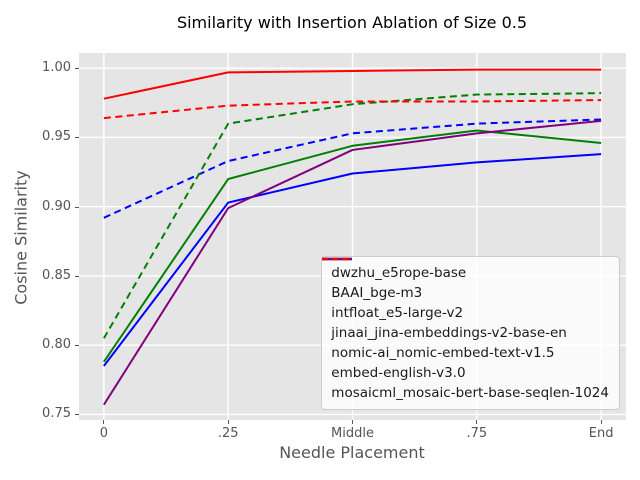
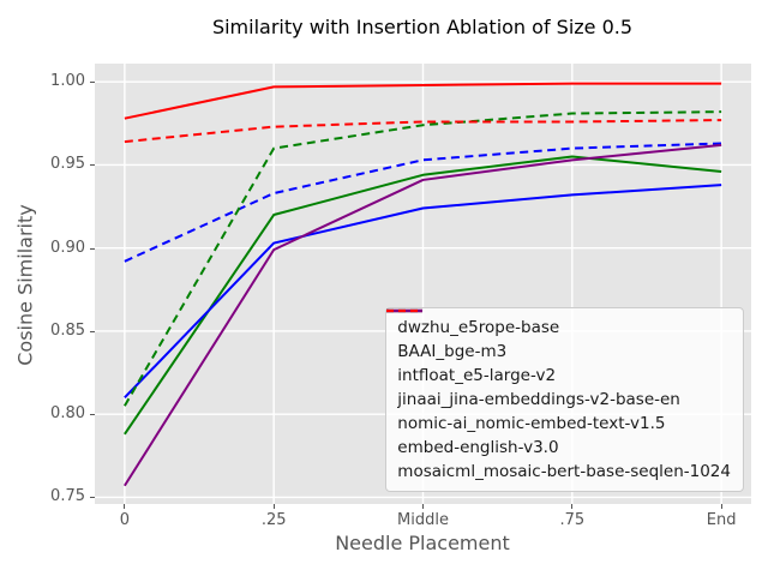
BAAI_bge-m3/0: 0.785 -> 0.810
